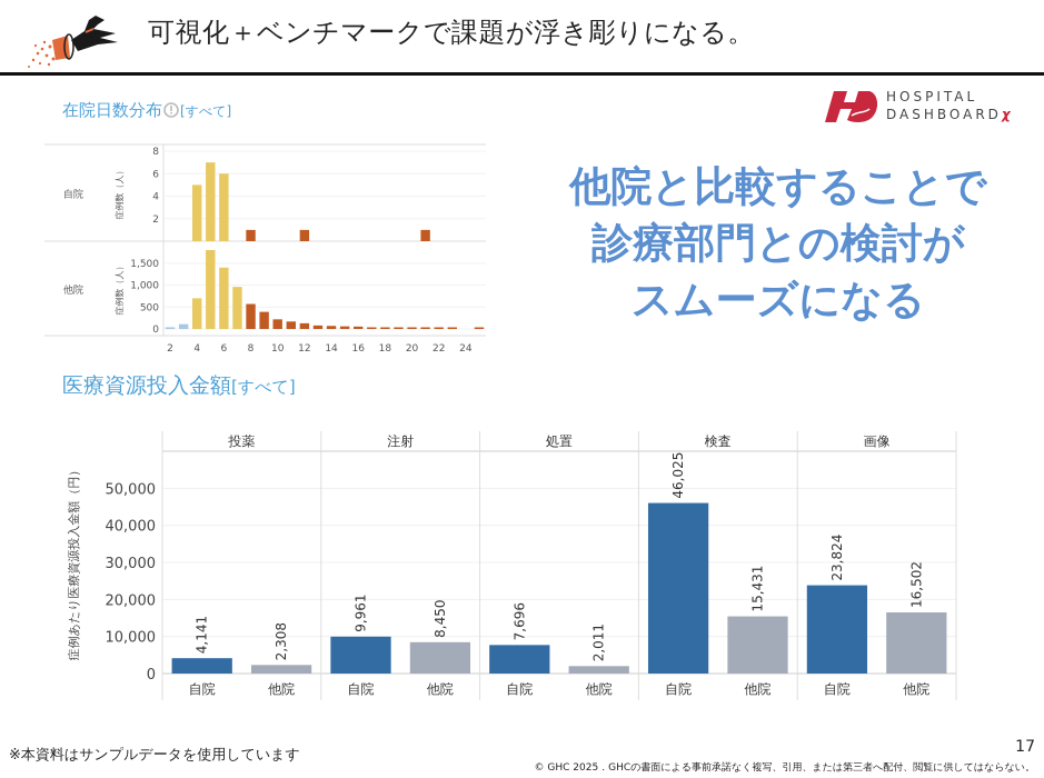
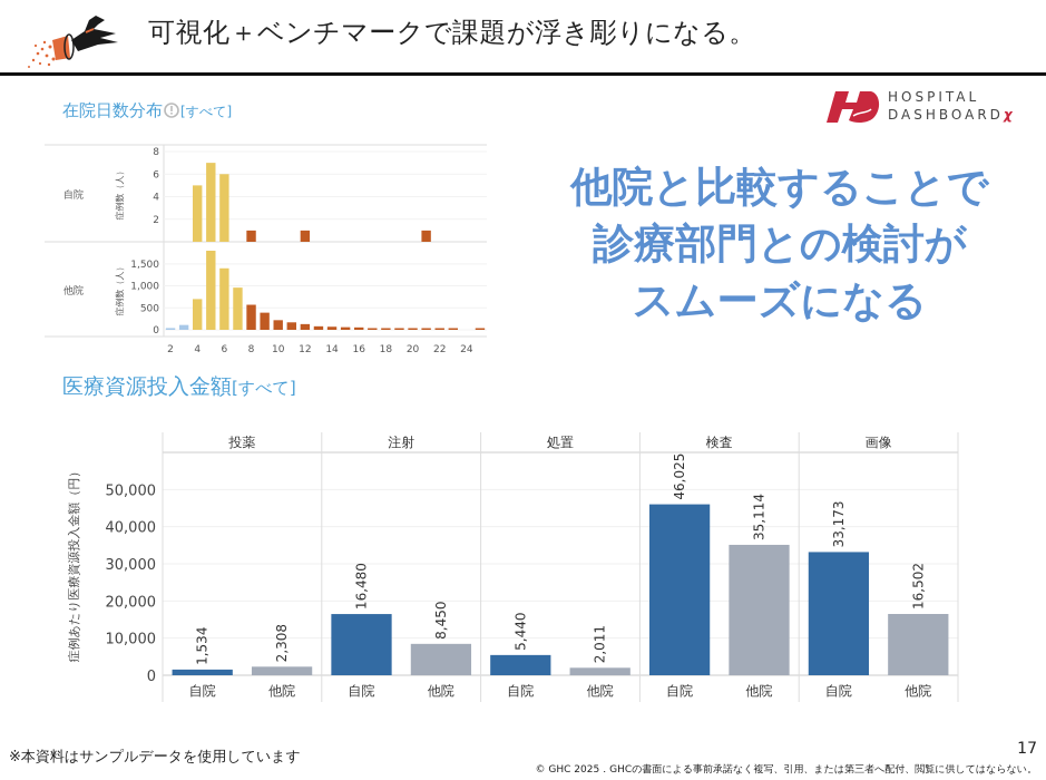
医療資源投入金額/自院/投薬: 4,141 -> 1,534
医療資源投入金額/自院/注射: 9,961 -> 16,480
医療資源投入金額/自院/処置: 7,696 -> 5,440
医療資源投入金額/他院/検査: 15,431 -> 35,114
医療資源投入金額/自院/画像: 23,824 -> 33,173
